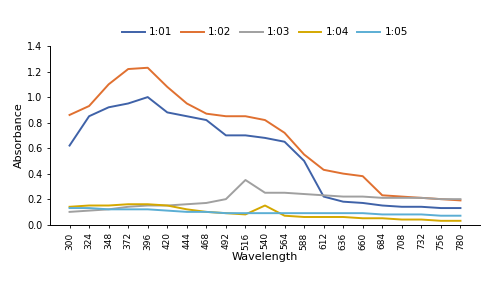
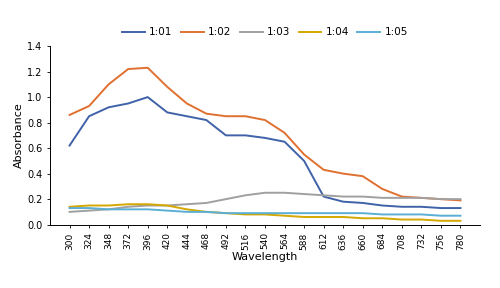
1:03/516: 0.35 -> 0.23
1:04/540: 0.15 -> 0.08
1:02/684: 0.23 -> 0.28
